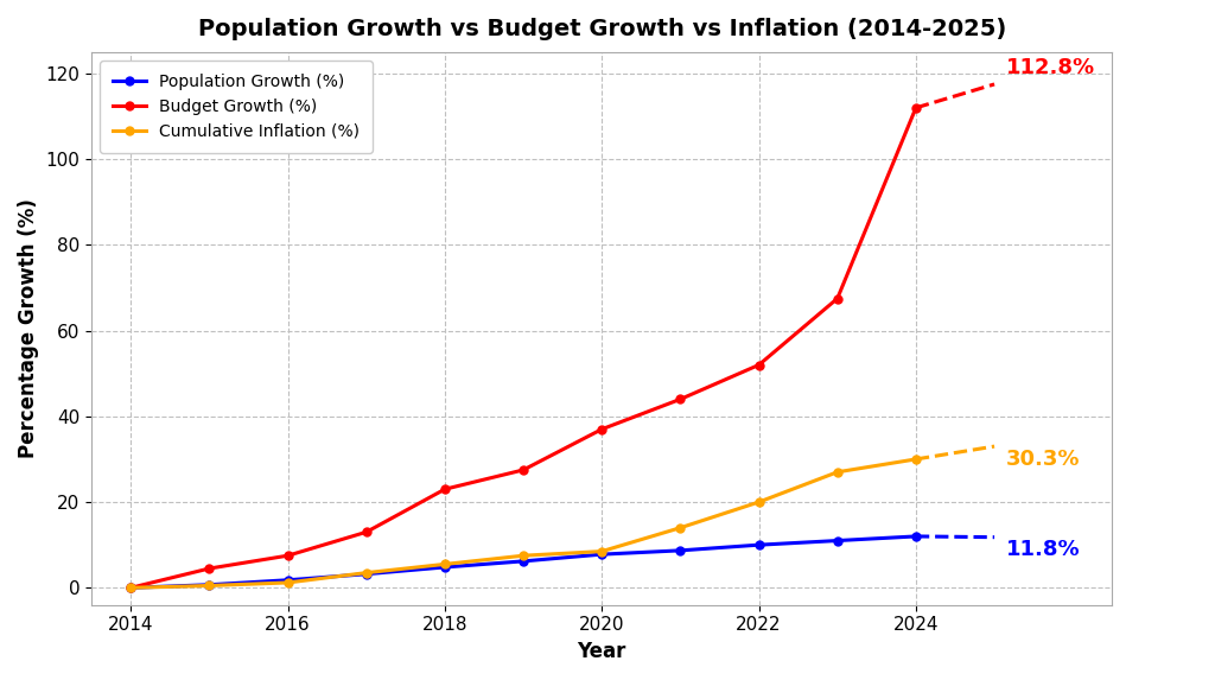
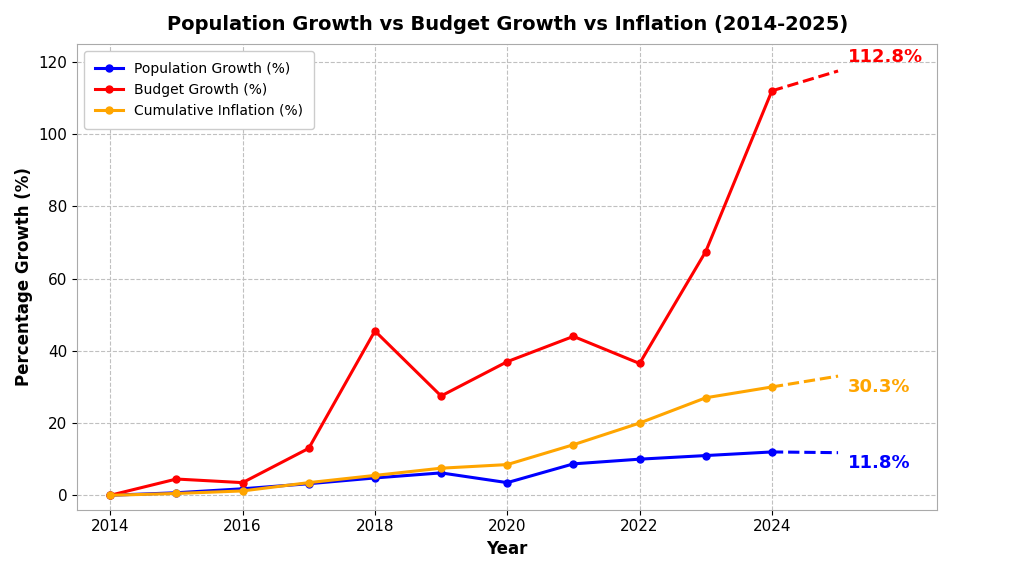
Budget Growth (%)/2016: 7.5 -> 3.5
Budget Growth (%)/2018: 23.0 -> 45.5
Population Growth (%)/2020: 7.8 -> 3.5
Budget Growth (%)/2022: 52.0 -> 36.5
